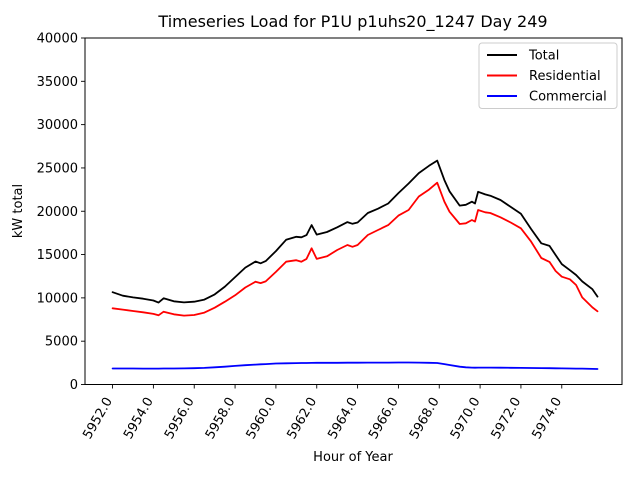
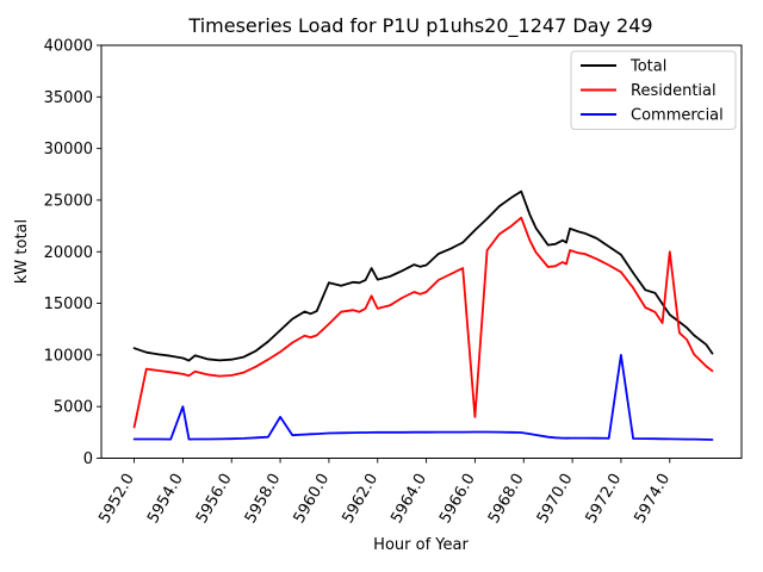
Residential/5952.0: 9000 -> 3000
Commercial/5954.0: 2000 -> 5000
Commercial/5958.0: 2000 -> 4000
Total/5960.0: 15000 -> 17000
Residential/5966.0: 20000 -> 4000
Commercial/5972.0: 2000 -> 10000
Residential/5974.0: 12000 -> 20000
